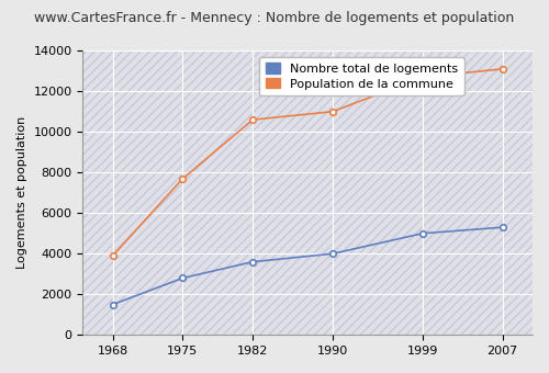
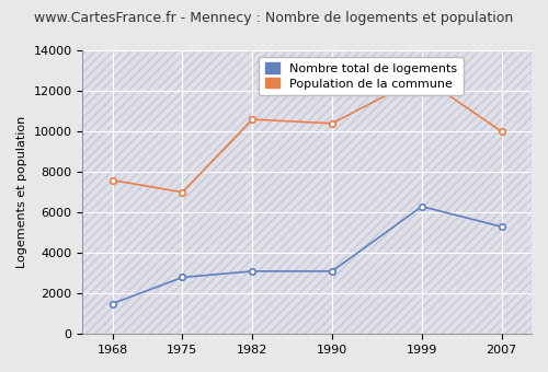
Population de la commune/1968: 3900 -> 7600
Population de la commune/1975: 7700 -> 7000
Nombre total de logements/1982: 3600 -> 3100
Nombre total de logements/1990: 4000 -> 3100
Population de la commune/1990: 11000 -> 10400
Nombre total de logements/1999: 5000 -> 6300
Population de la commune/2007: 13100 -> 10000
